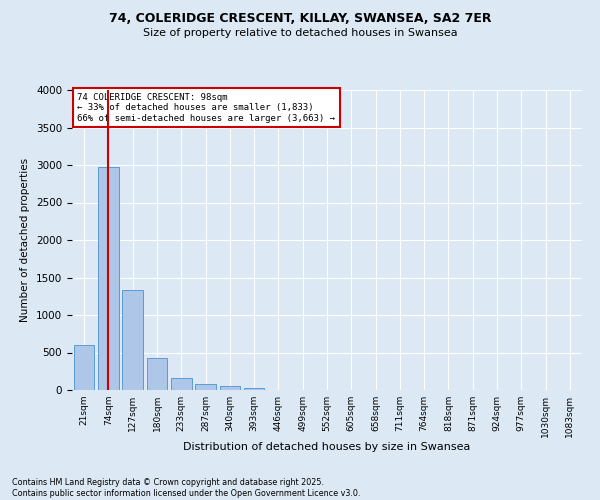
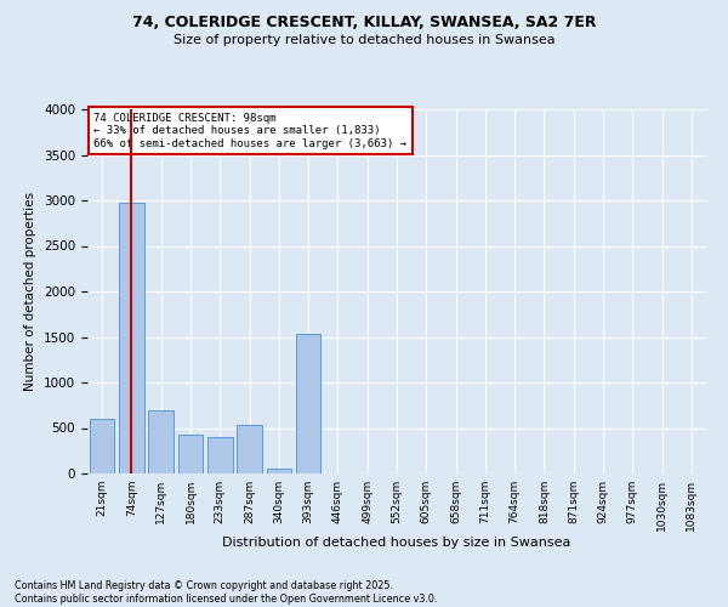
127sqm: 1340 -> 700
233sqm: 160 -> 400
287sqm: 80 -> 540
393sqm: 30 -> 1540
